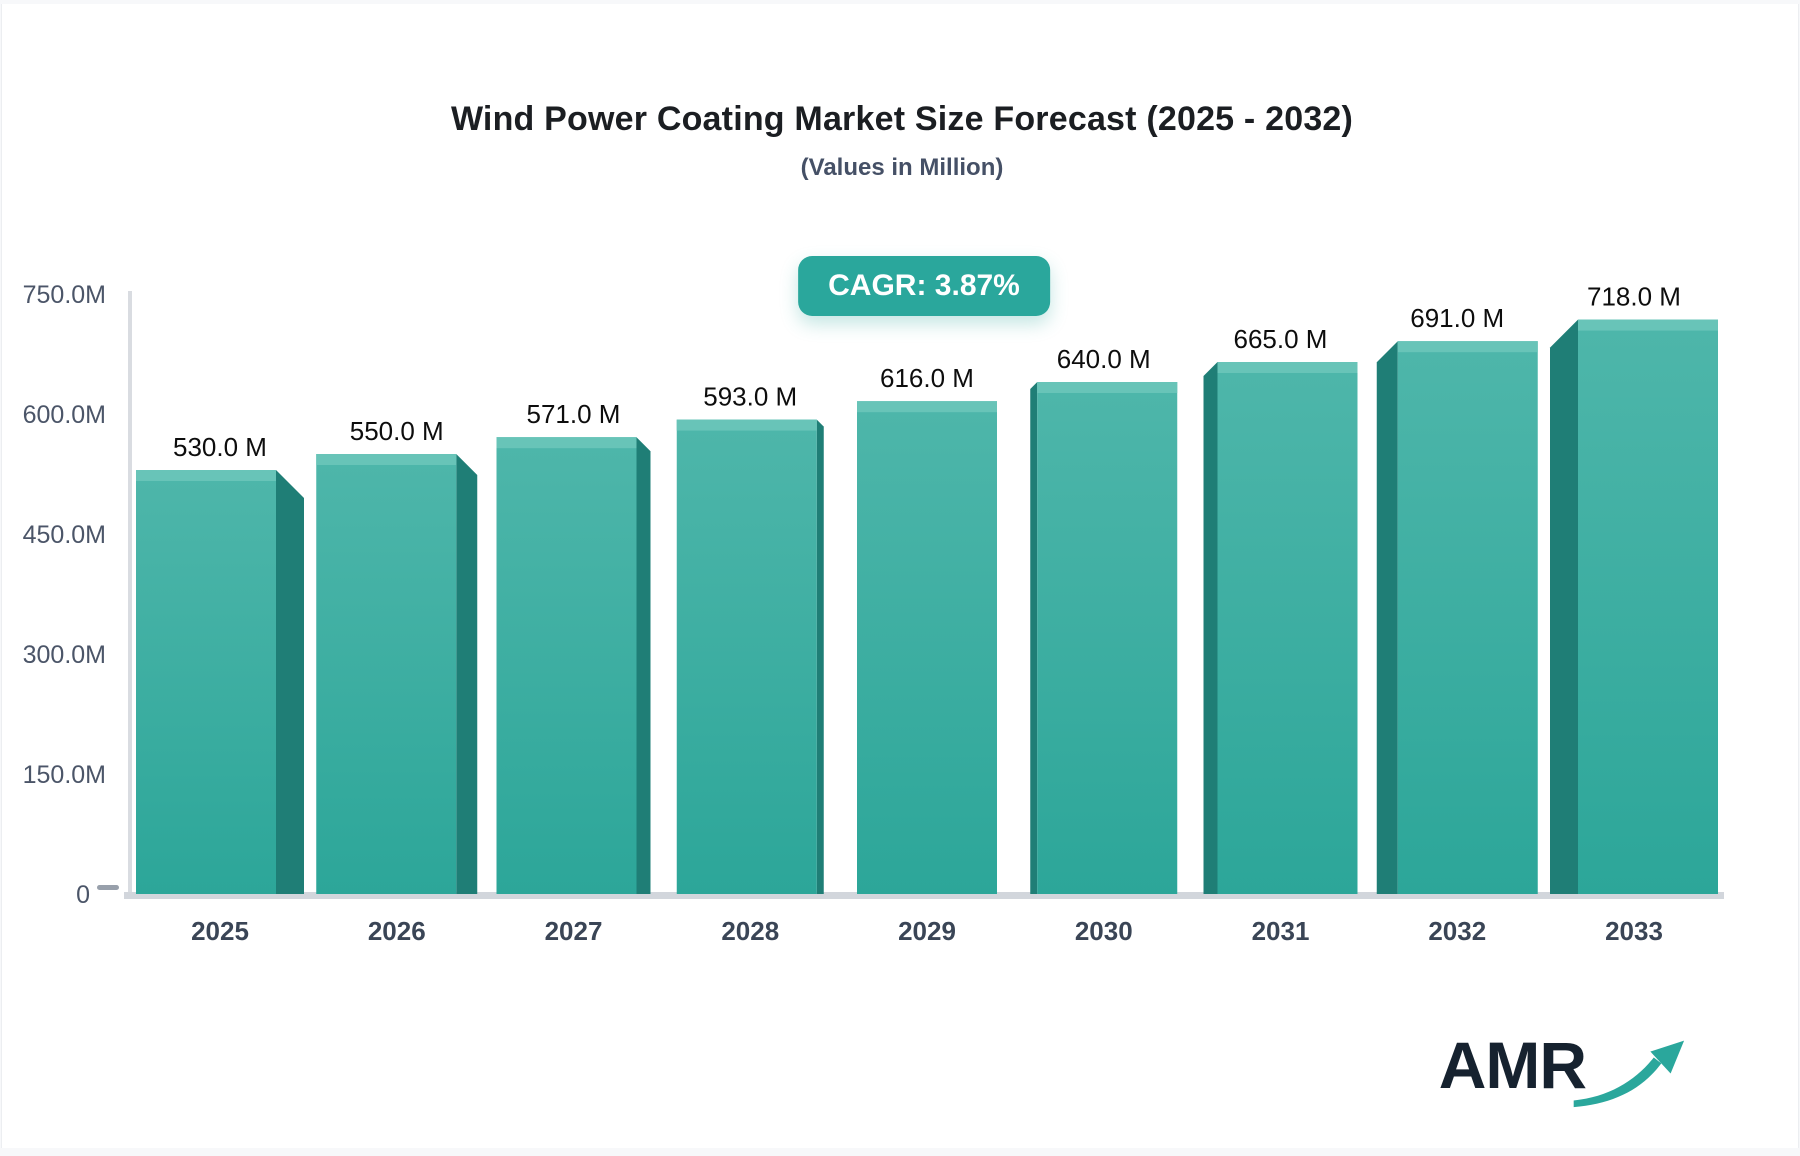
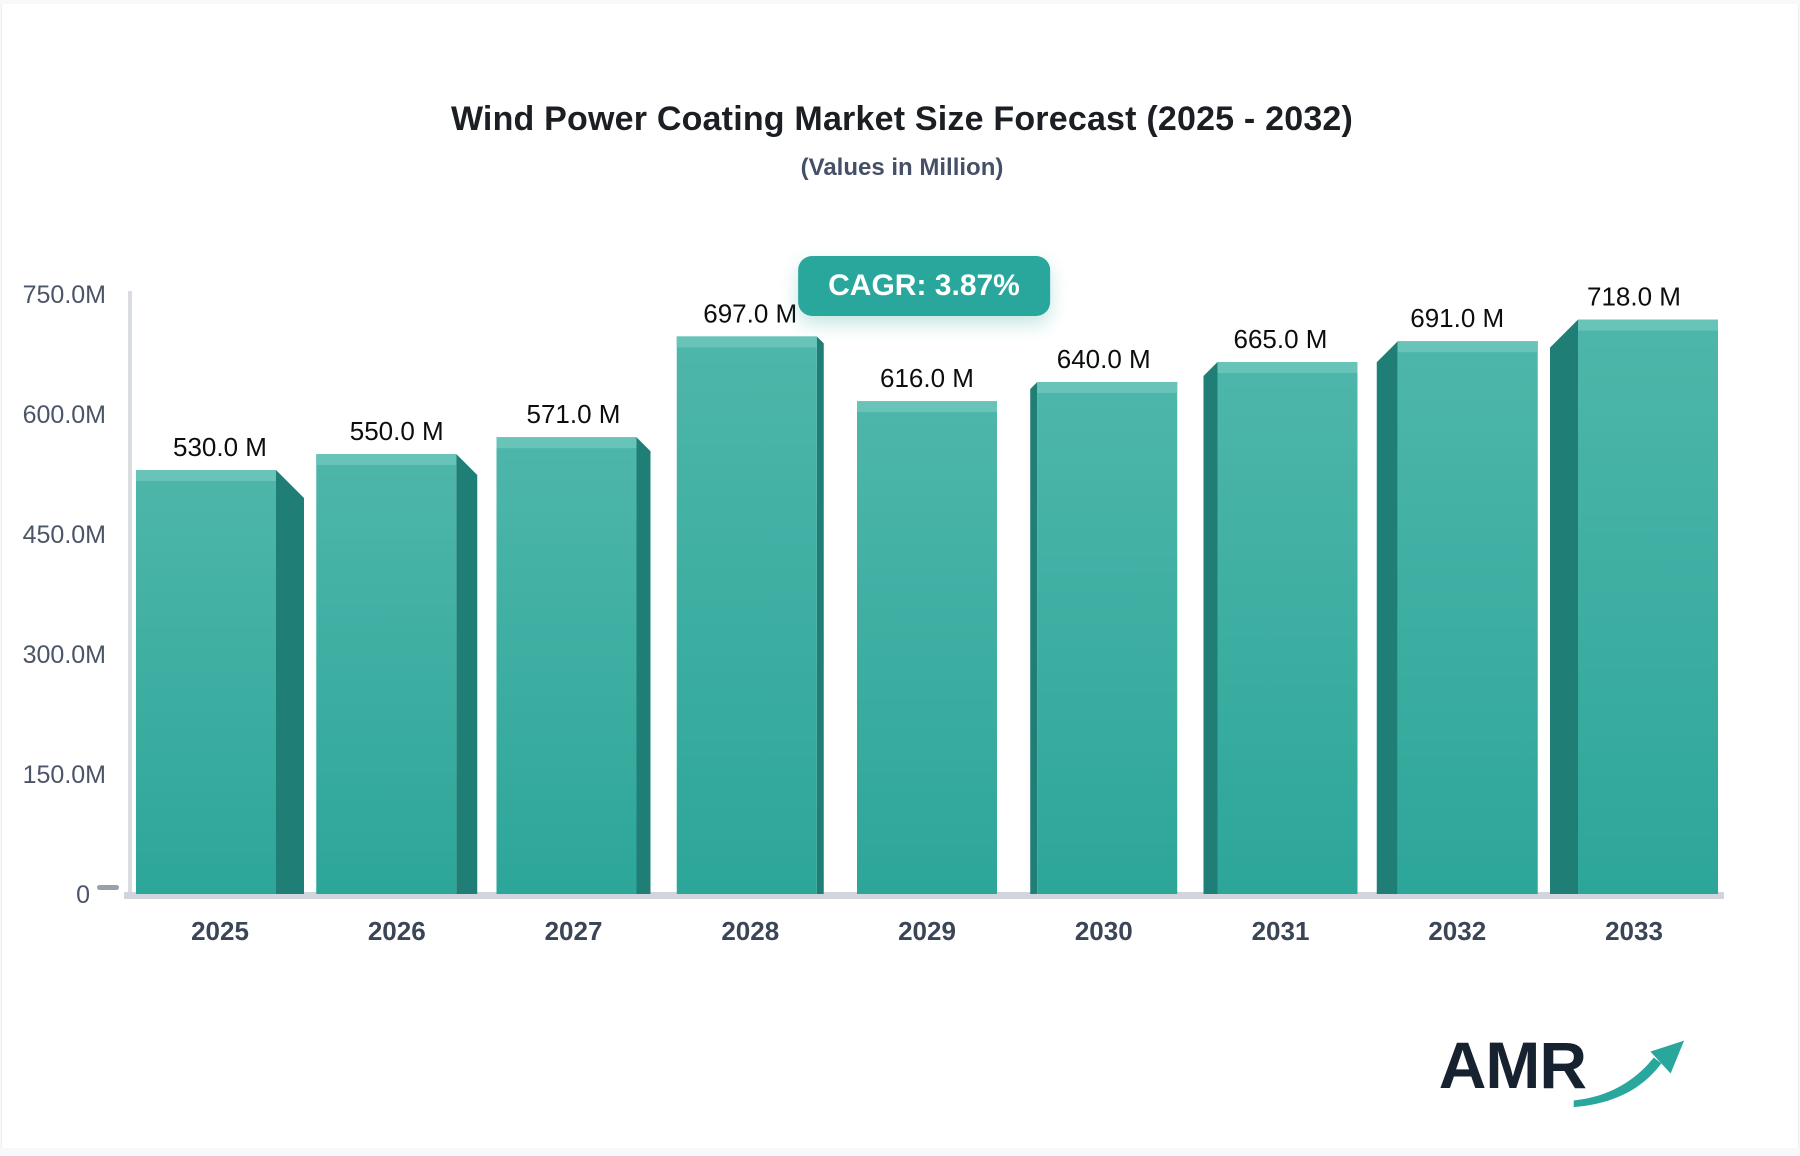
2028: 593.0 -> 697.0
